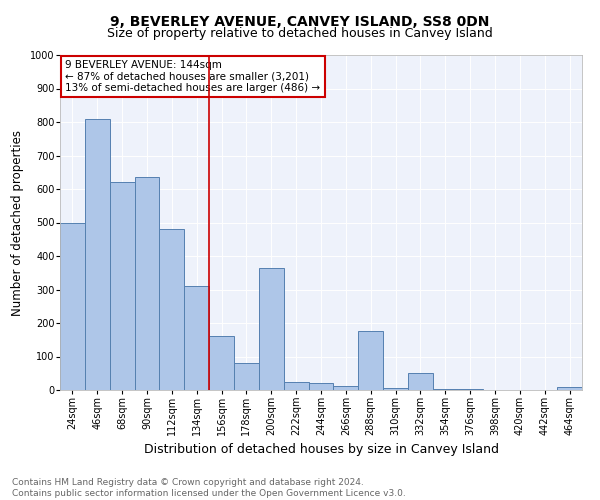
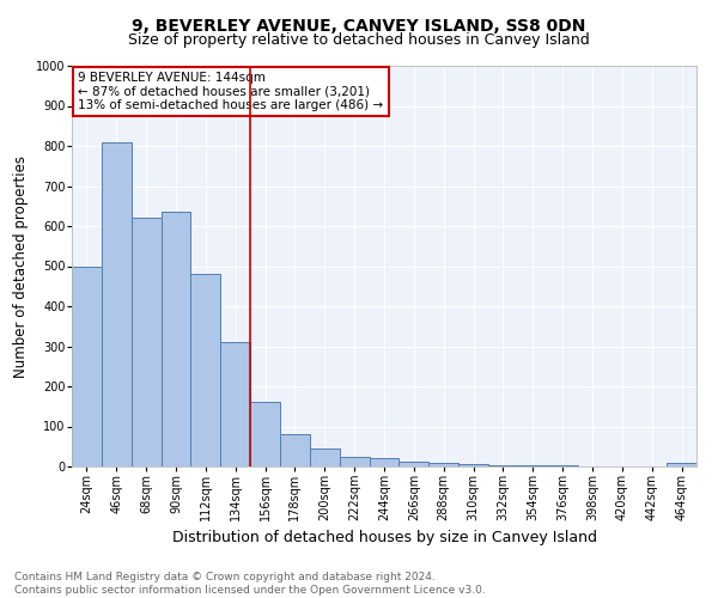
200sqm: 365 -> 45
288sqm: 175 -> 10
332sqm: 50 -> 3
